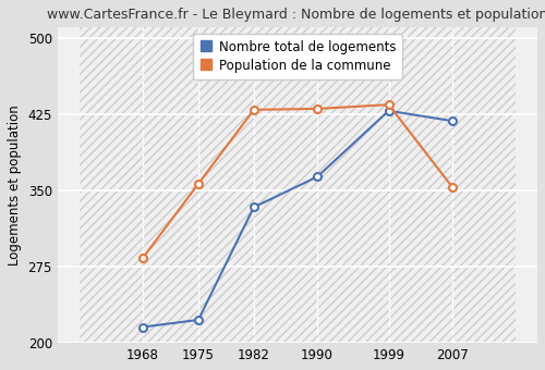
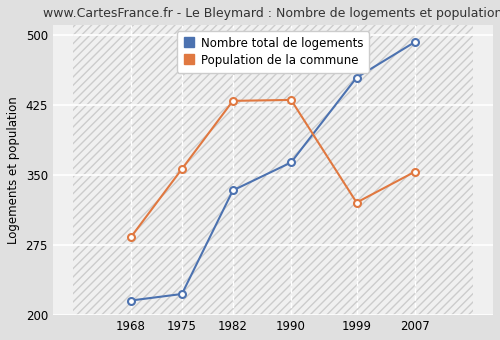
Nombre total de logements/1999: 428 -> 454
Population de la commune/1999: 434 -> 320
Nombre total de logements/2007: 418 -> 492
